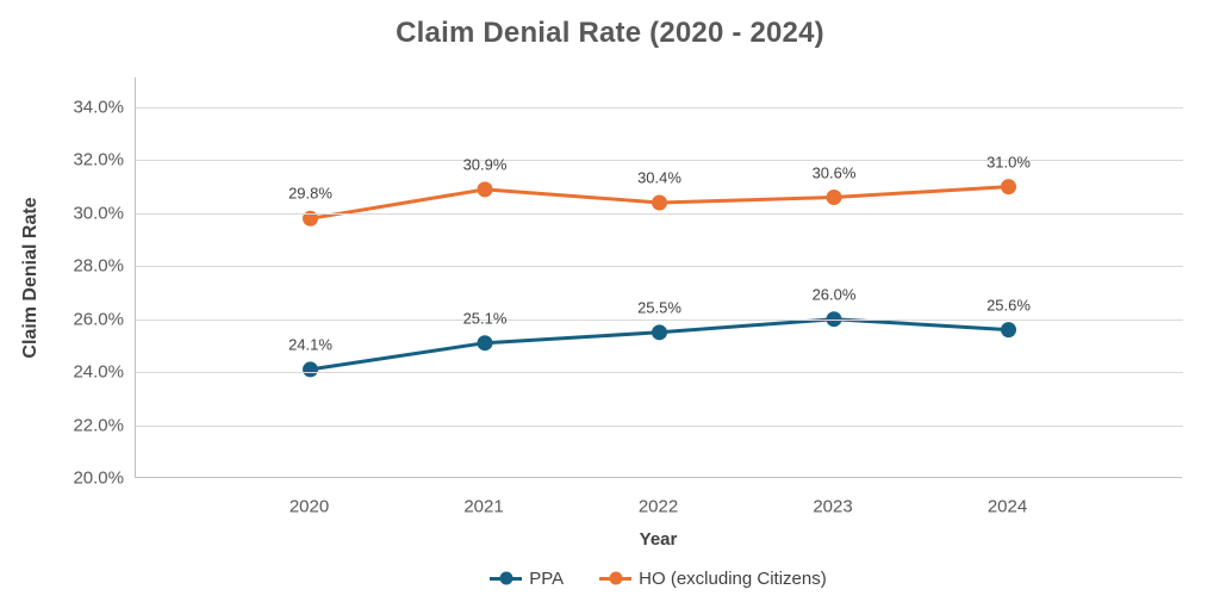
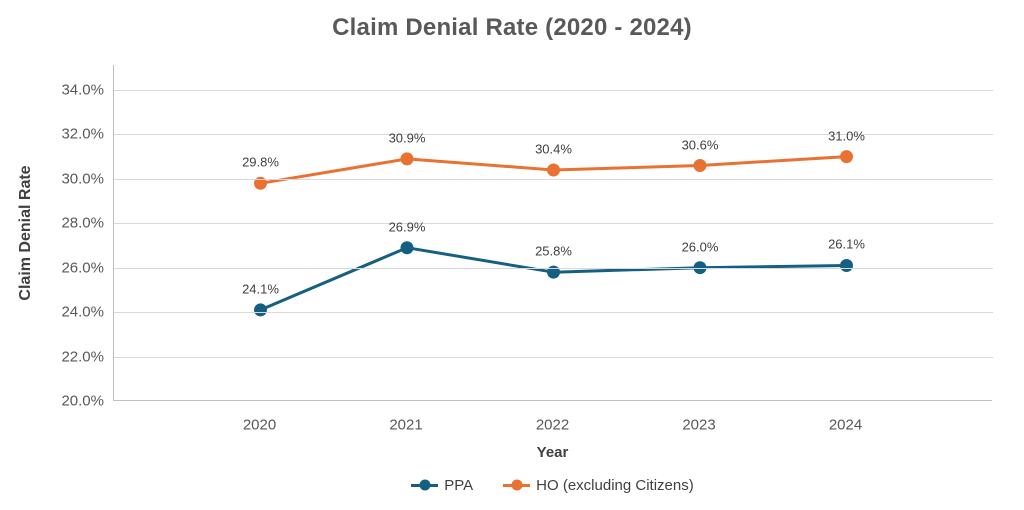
PPA/2021: 25.1% -> 26.9%
PPA/2022: 25.5% -> 25.8%
PPA/2024: 25.6% -> 26.1%
